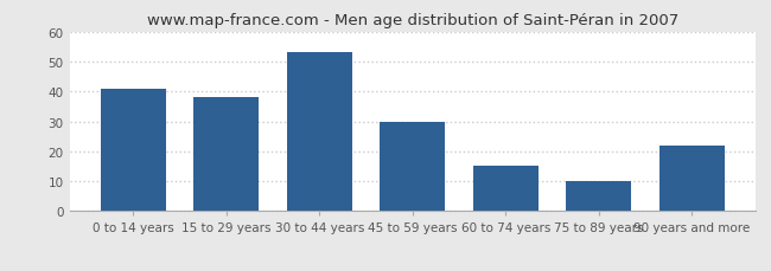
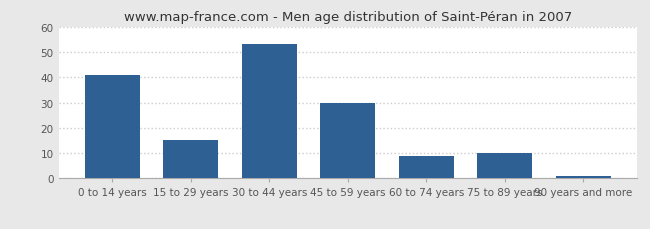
15 to 29 years: 38 -> 15
60 to 74 years: 15 -> 9
90 years and more: 22 -> 1
